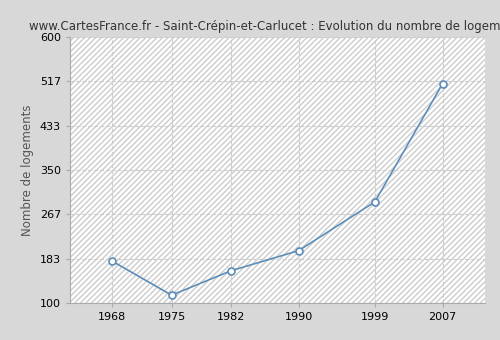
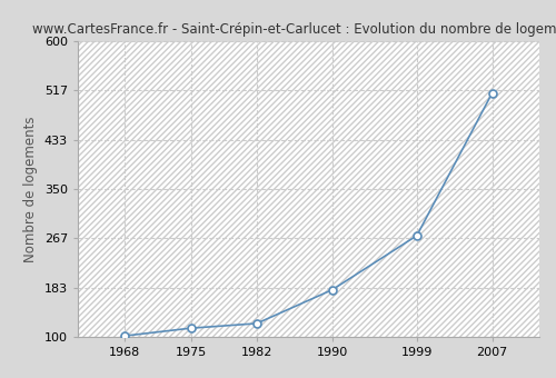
1968: 178 -> 101
1982: 160 -> 122
1990: 198 -> 179
1999: 290 -> 271
